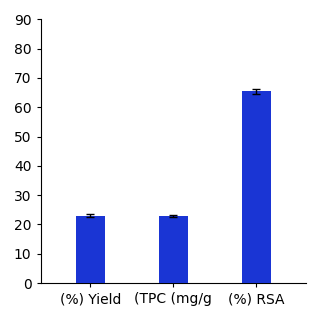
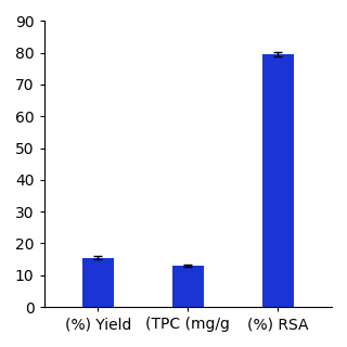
(%) Yield: 23.0 -> 15.5
(TPC (mg/g: 23.0 -> 13.0
(%) RSA: 65.5 -> 79.5
